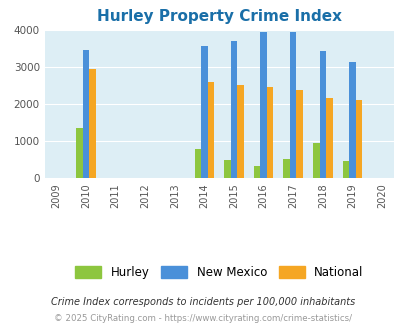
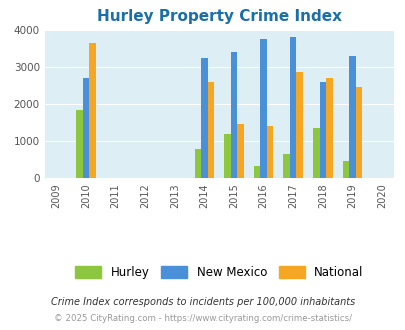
Hurley/2010: 1350 -> 1850
New Mexico/2010: 3450 -> 2700
National/2010: 2950 -> 3650
New Mexico/2014: 3550 -> 3250
Hurley/2015: 490 -> 1200
New Mexico/2015: 3700 -> 3400
National/2015: 2500 -> 1450
New Mexico/2016: 3950 -> 3750
National/2016: 2450 -> 1400
Hurley/2017: 510 -> 650
New Mexico/2017: 3950 -> 3800
National/2017: 2380 -> 2850
Hurley/2018: 950 -> 1350
New Mexico/2018: 3430 -> 2600
National/2018: 2170 -> 2700
New Mexico/2019: 3120 -> 3300
National/2019: 2100 -> 2450
